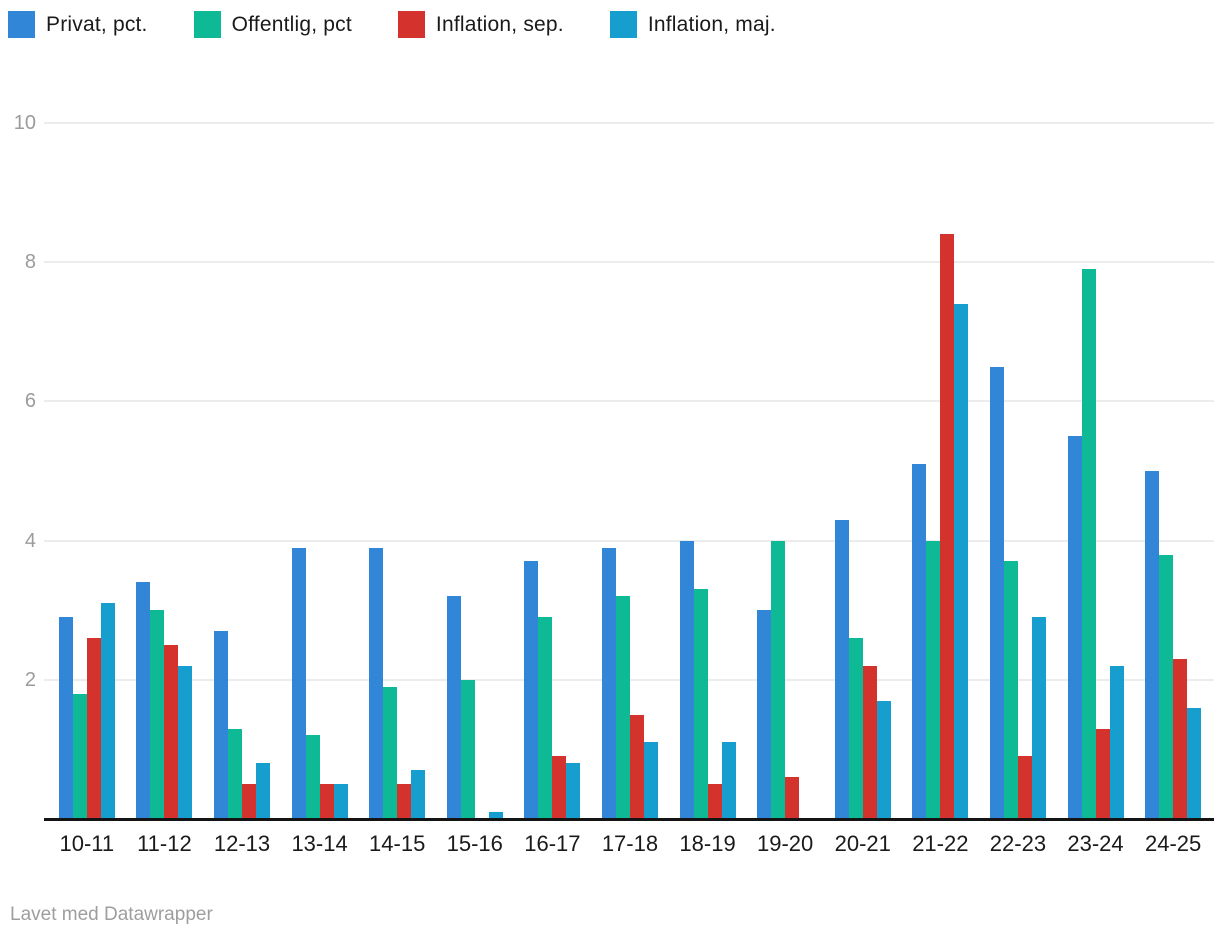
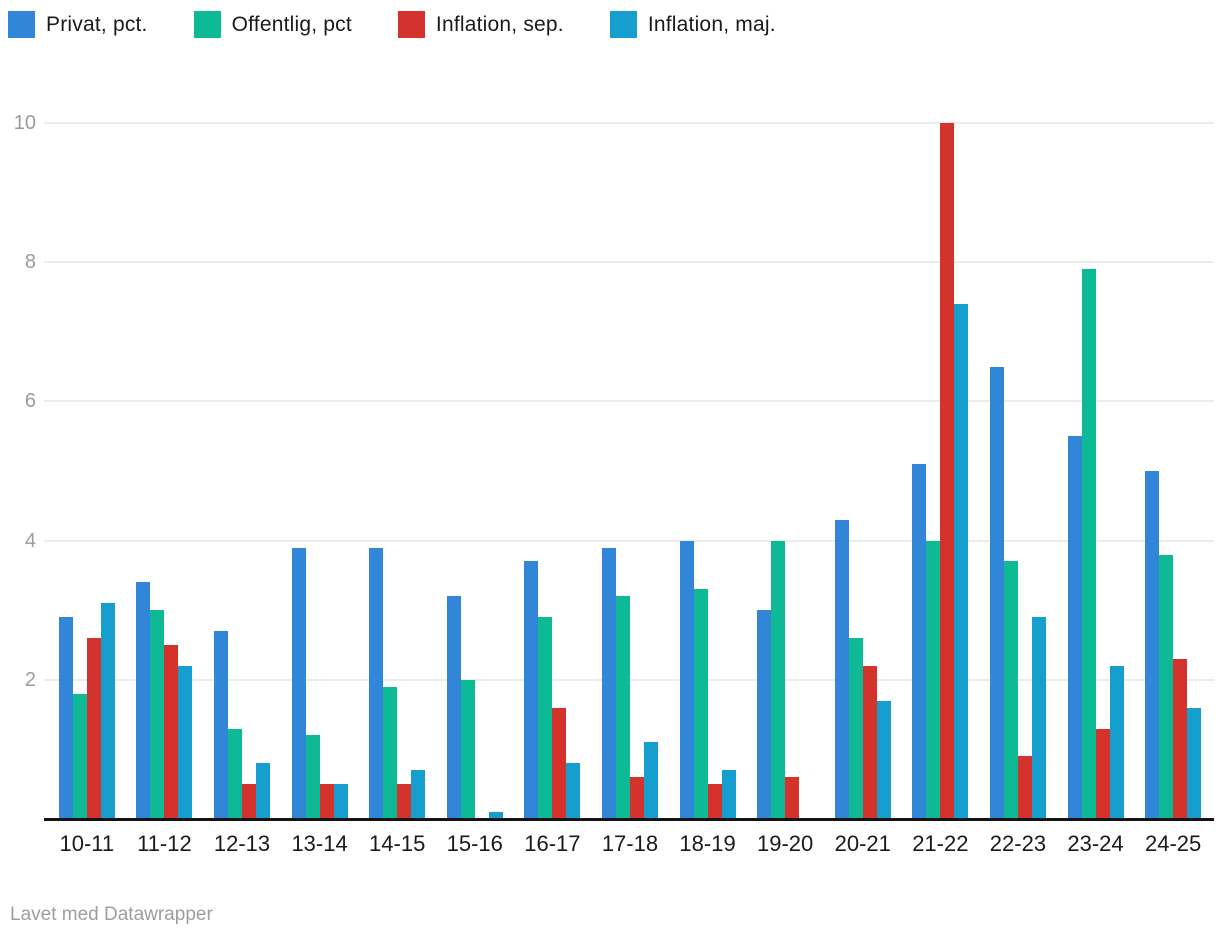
Inflation, sep./16-17: 0.9 -> 1.6
Inflation, sep./17-18: 1.5 -> 0.6
Inflation, maj./18-19: 1.1 -> 0.7
Inflation, sep./21-22: 8.4 -> 10.0
